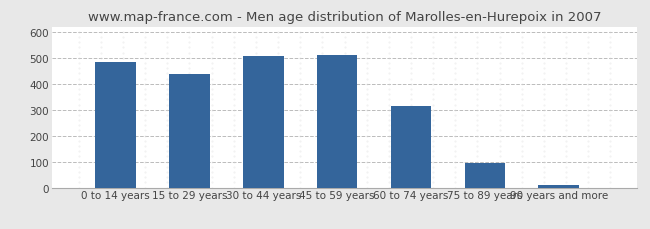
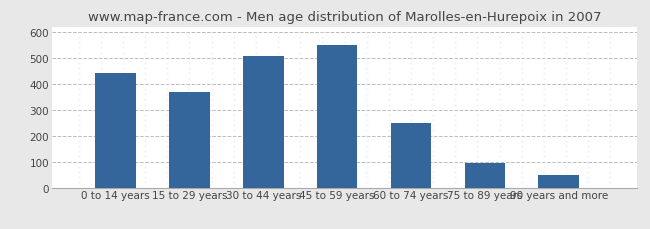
0 to 14 years: 484 -> 440
15 to 29 years: 437 -> 370
45 to 59 years: 510 -> 550
60 to 74 years: 313 -> 250
90 years and more: 10 -> 50
